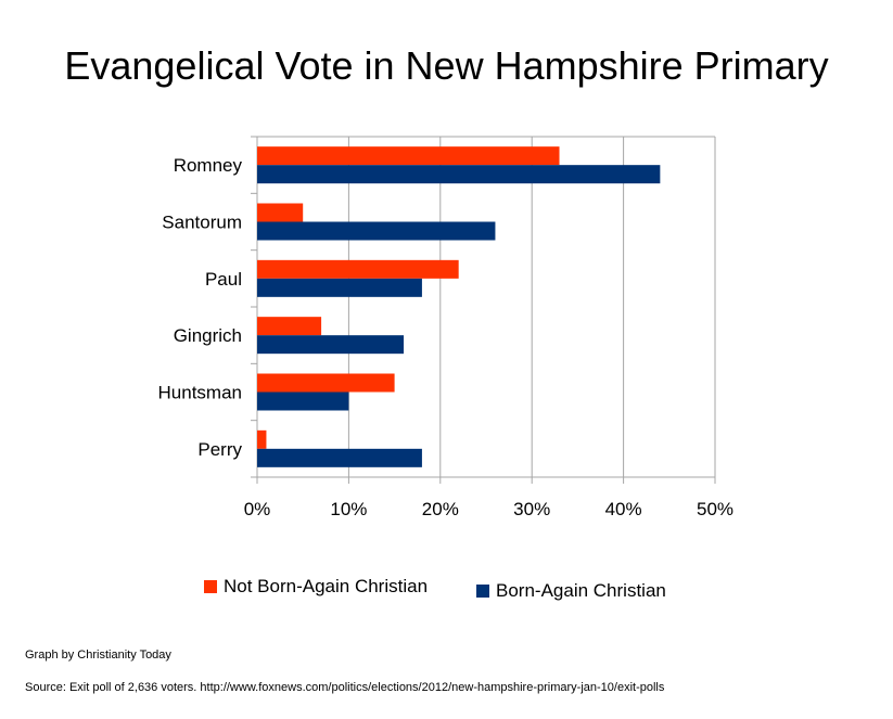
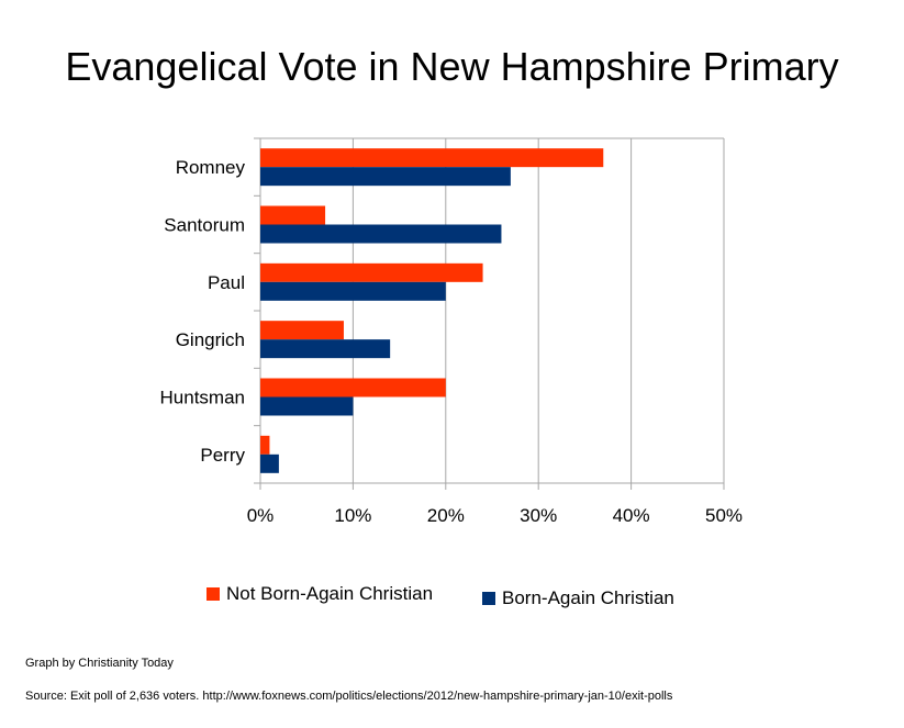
Not Born-Again Christian/Romney: 33% -> 37%
Born-Again Christian/Romney: 44% -> 27%
Not Born-Again Christian/Santorum: 5% -> 7%
Not Born-Again Christian/Paul: 22% -> 24%
Born-Again Christian/Paul: 18% -> 20%
Not Born-Again Christian/Gingrich: 7% -> 9%
Born-Again Christian/Gingrich: 16% -> 14%
Not Born-Again Christian/Huntsman: 15% -> 20%
Born-Again Christian/Perry: 18% -> 2%
